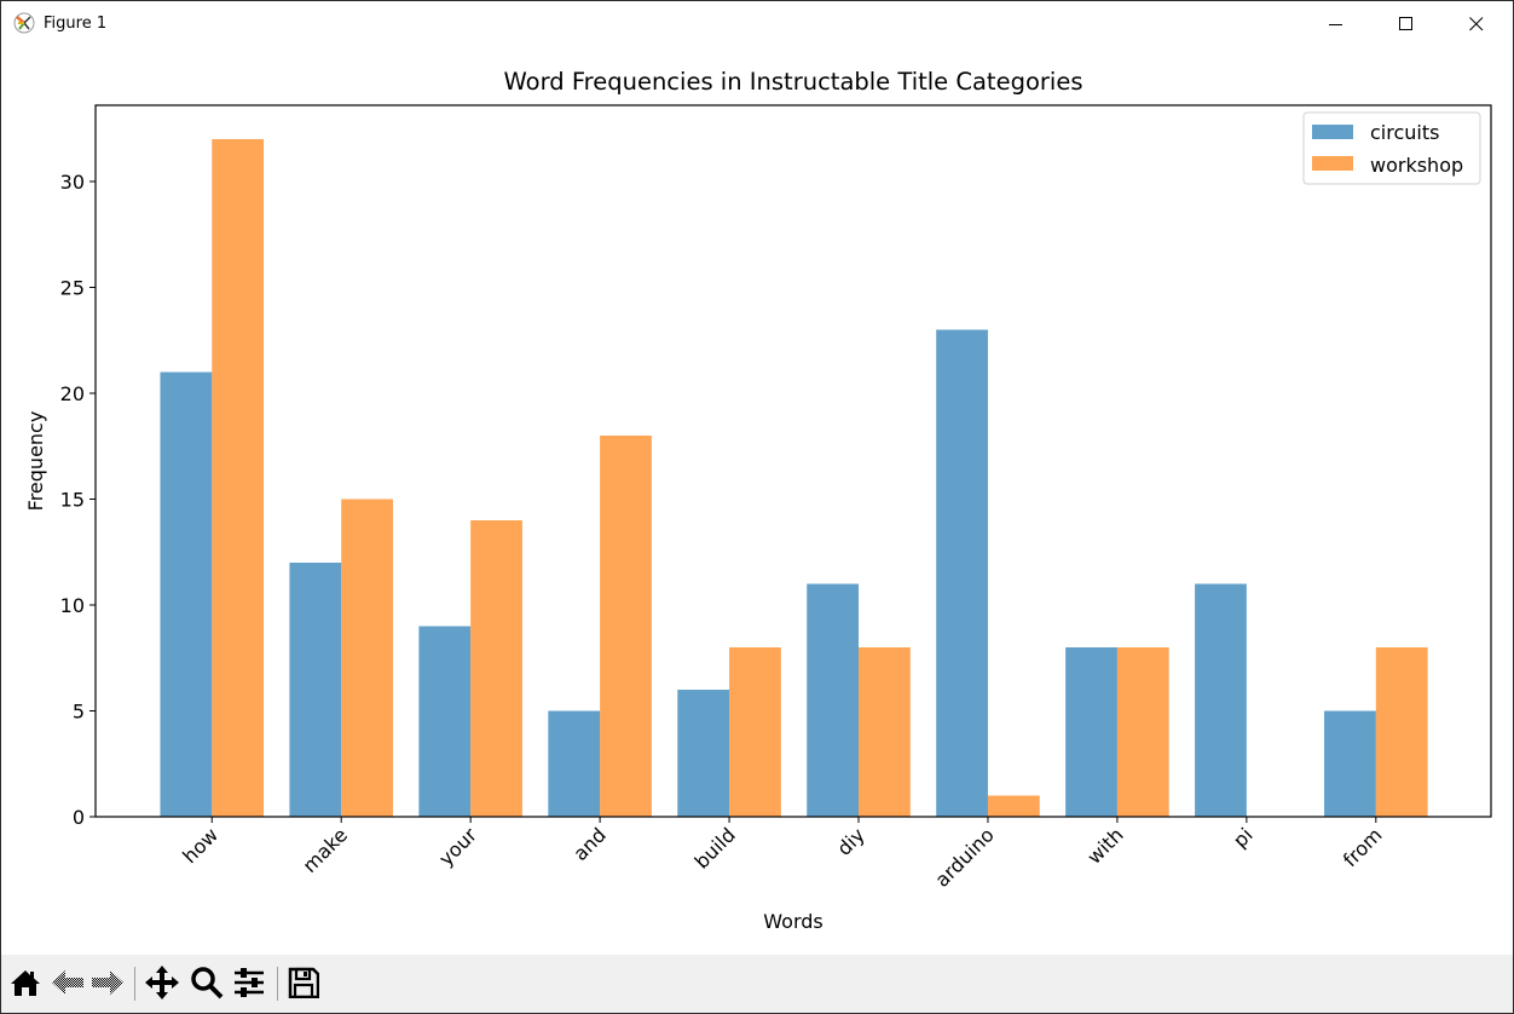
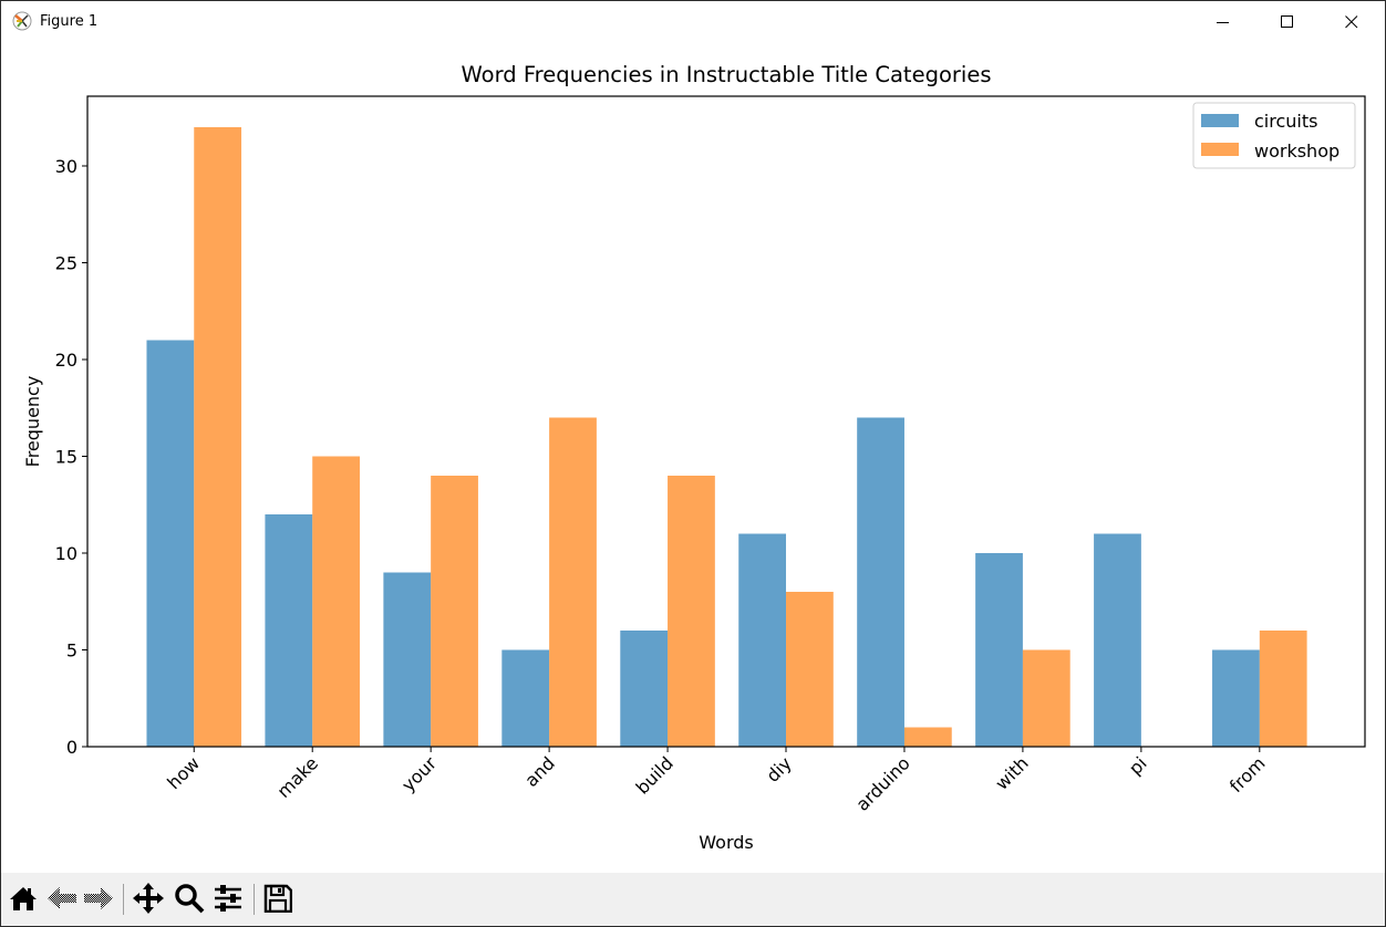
workshop/and: 18 -> 17
workshop/build: 8 -> 14
circuits/arduino: 23 -> 17
circuits/with: 8 -> 10
workshop/with: 8 -> 5
workshop/from: 8 -> 6
